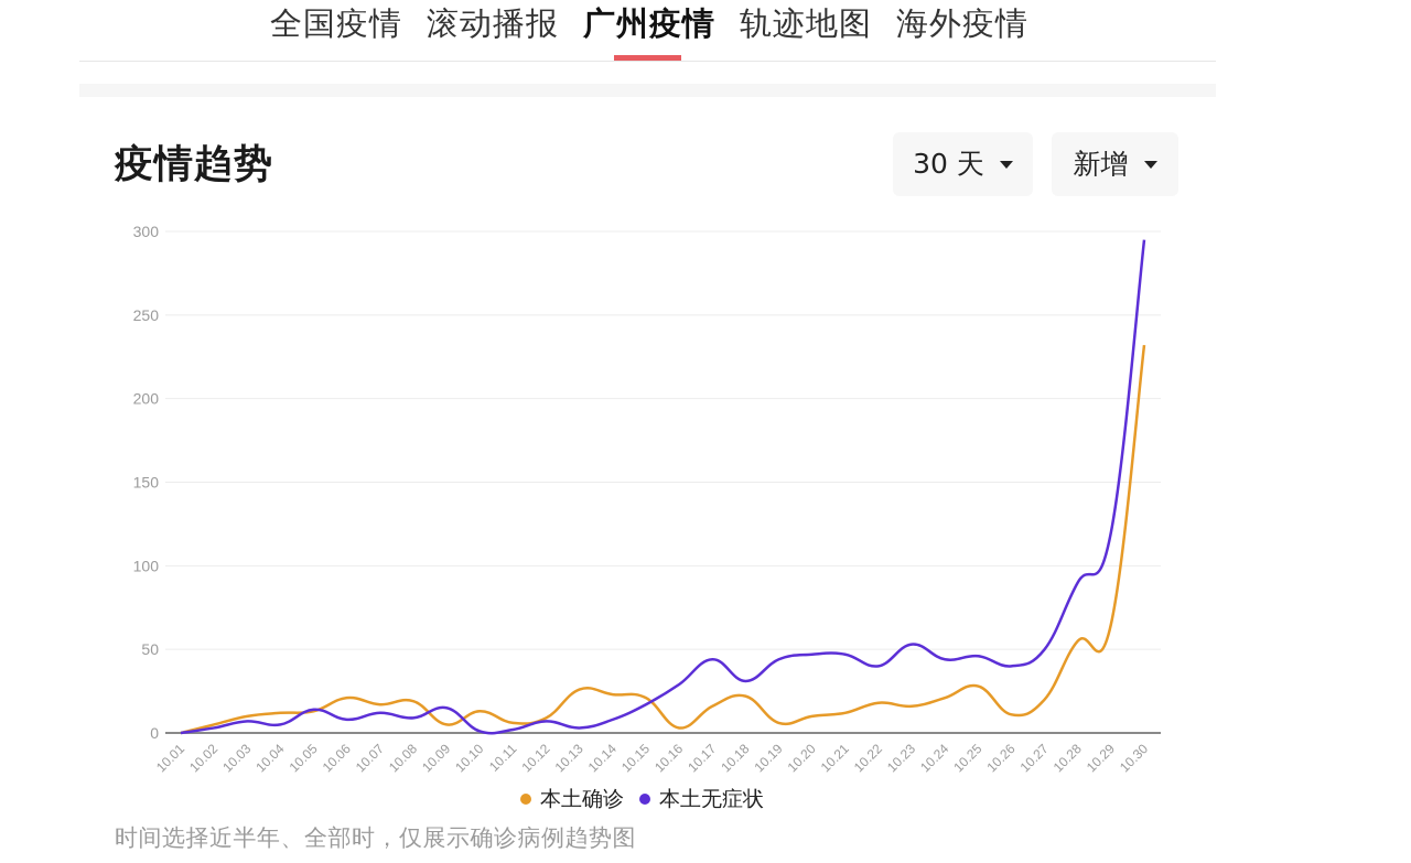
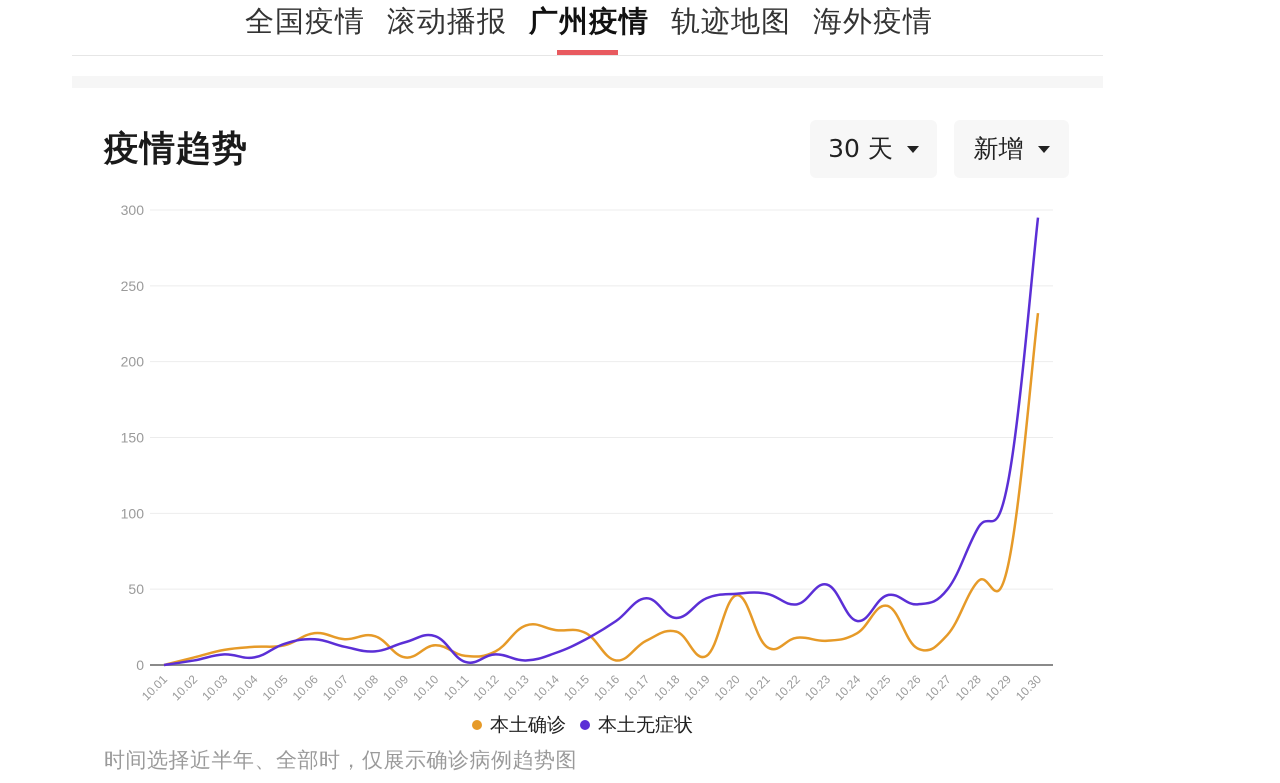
本土无症状/10.06: 8 -> 17
本土无症状/10.10: 1 -> 19
本土确诊/10.20: 10 -> 46
本土无症状/10.24: 44 -> 29
本土确诊/10.25: 28 -> 39
